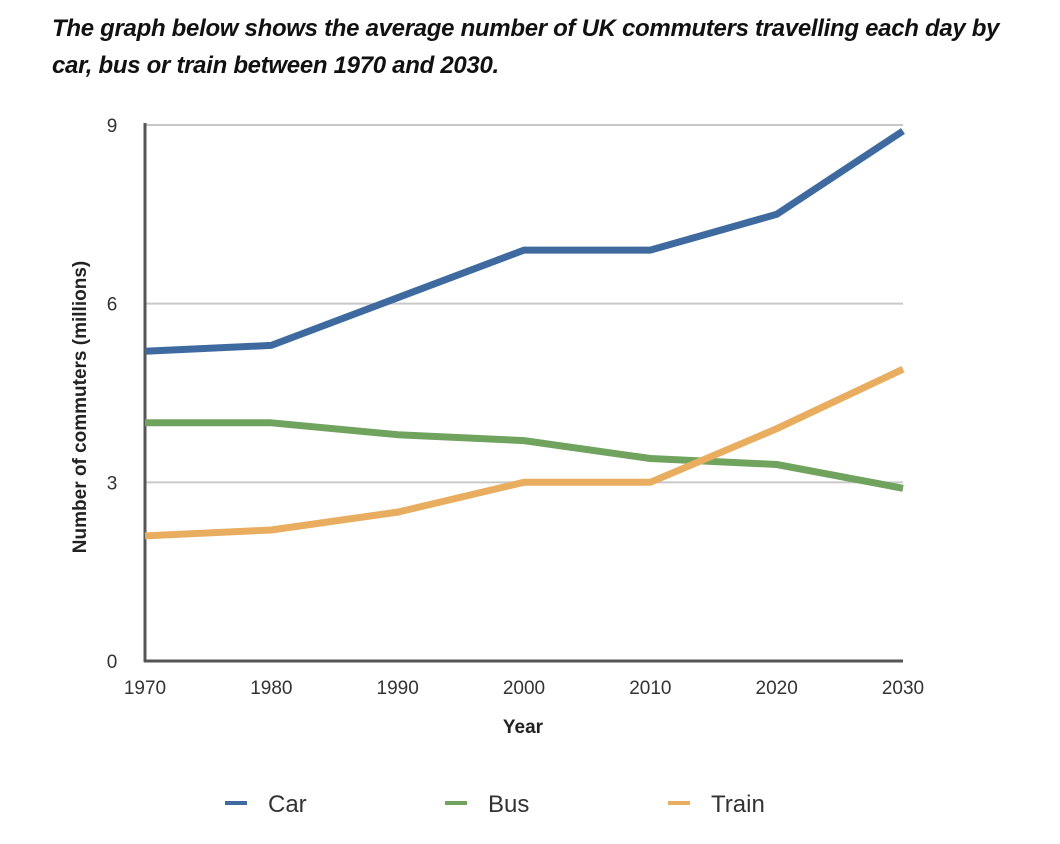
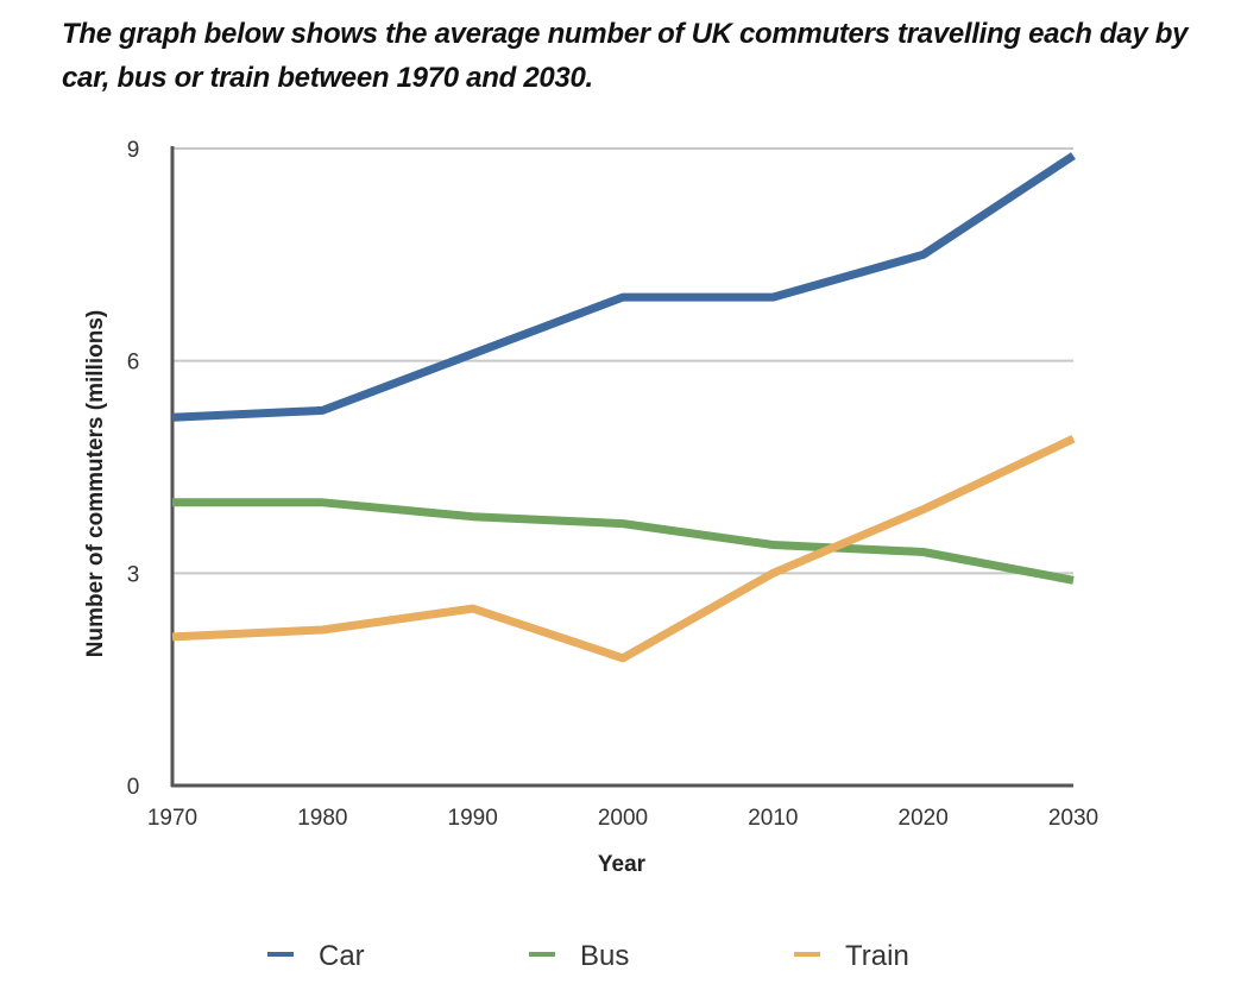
Train/2000: 3.0 -> 1.8
